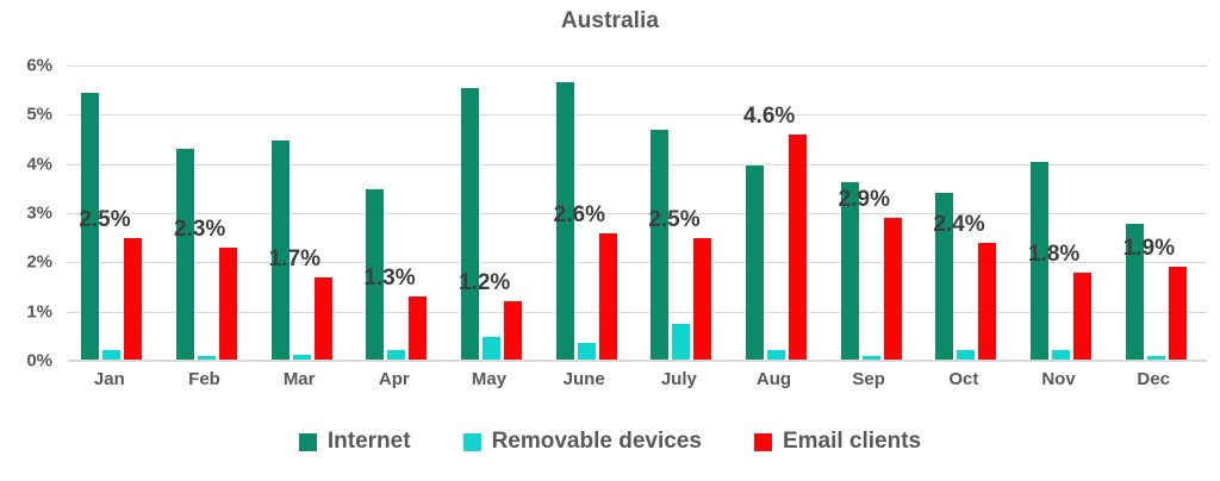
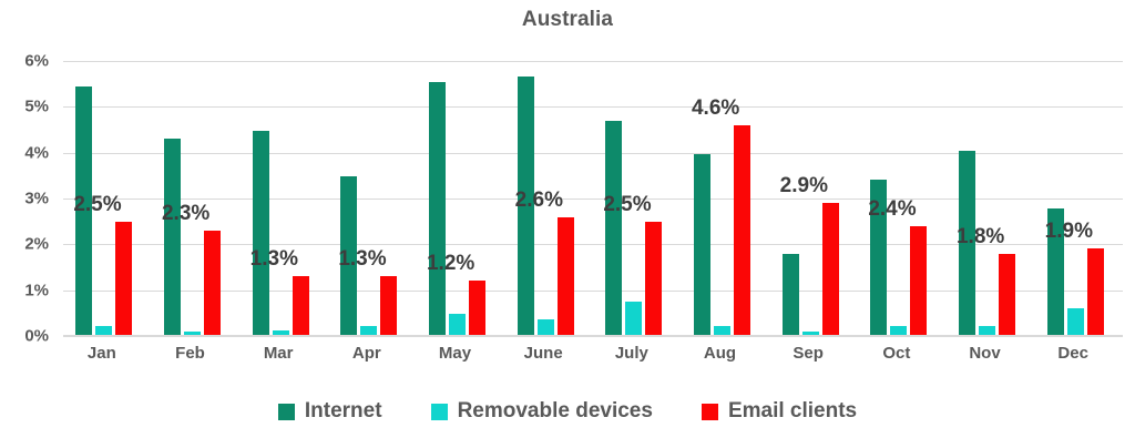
Email clients/Mar: 1.7% -> 1.3%
Internet/Sep: 3.6% -> 1.8%
Removable devices/Dec: 0.1% -> 0.6%
